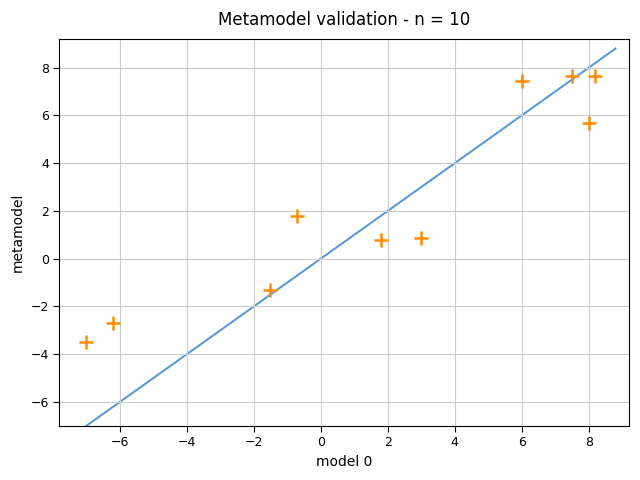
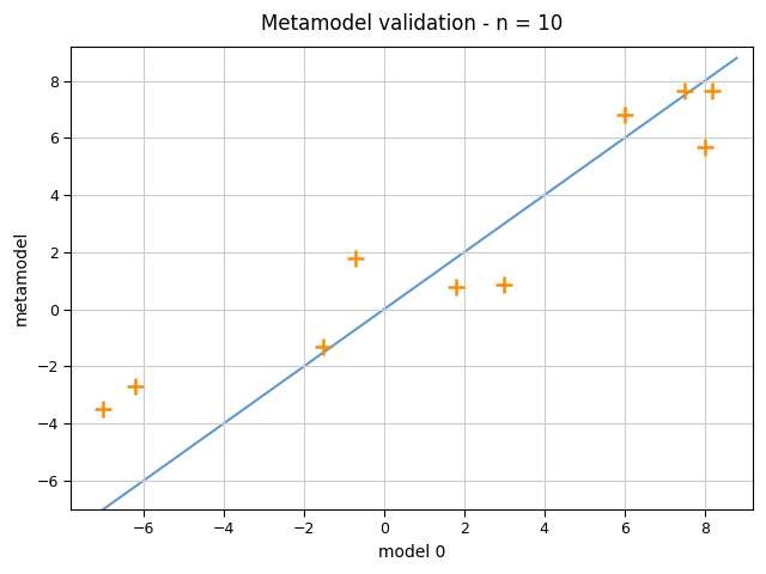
6: 7.45 -> 6.80
